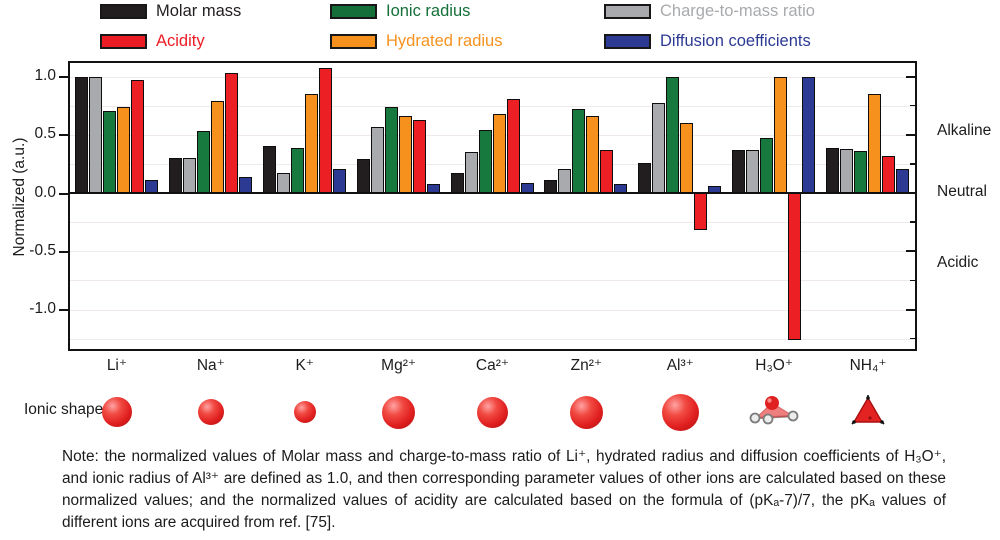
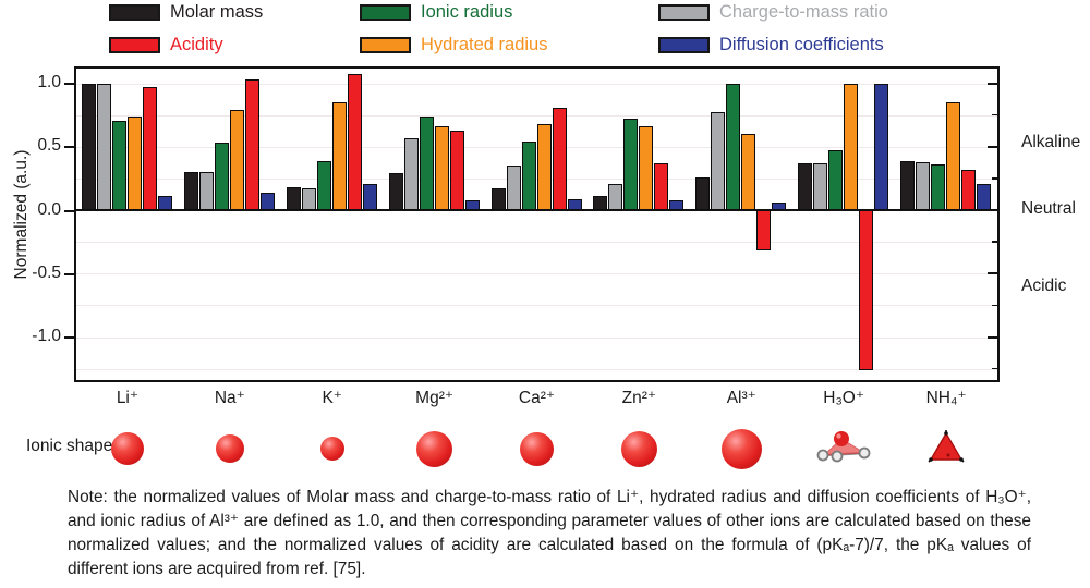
Molar mass/K⁺: 0.40 -> 0.18
